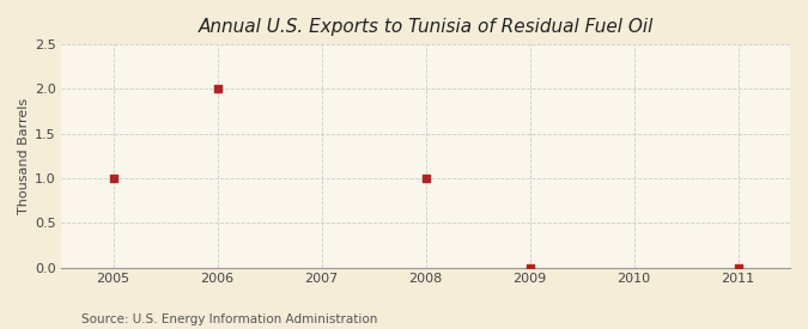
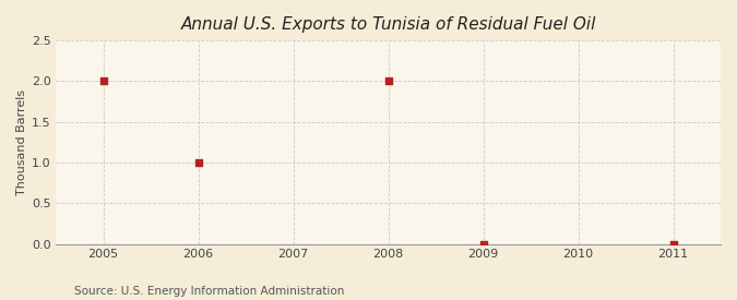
2005: 1 -> 2
2006: 2 -> 1
2008: 1 -> 2
